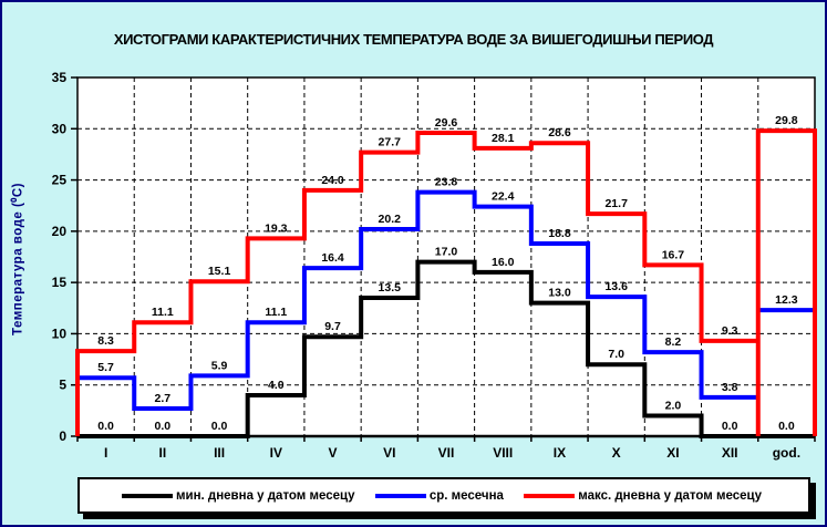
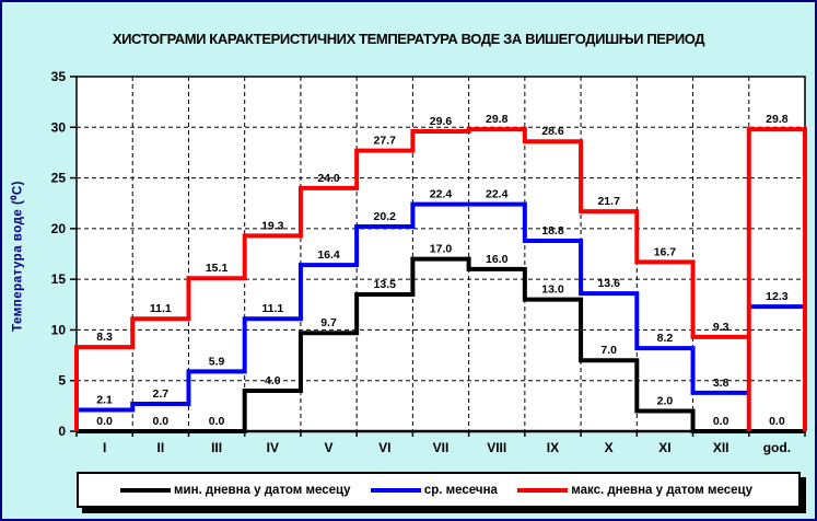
ср. месечна/I: 5.7 -> 2.1
ср. месечна/VII: 23.8 -> 22.4
макс. дневна у датом месецу/VIII: 28.1 -> 29.8
